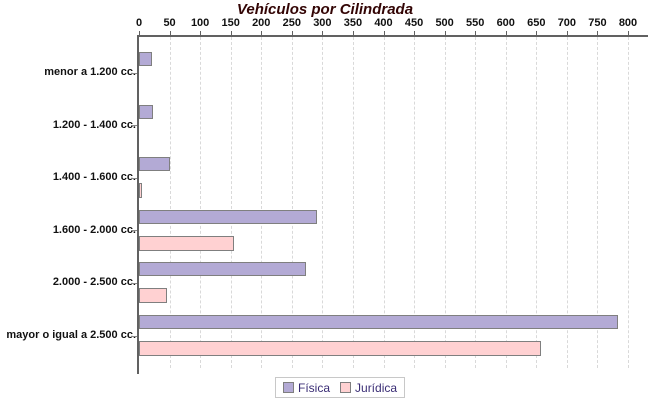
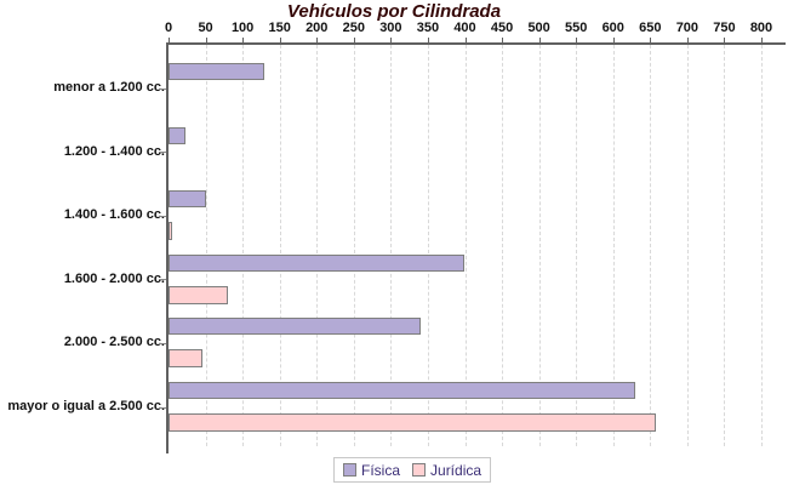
Física/menor a 1.200 cc.: 20 -> 130
Física/1.600 - 2.000 cc.: 290 -> 400
Jurídica/1.600 - 2.000 cc.: 160 -> 80
Física/2.000 - 2.500 cc.: 270 -> 340
Física/mayor o igual a 2.500 cc.: 780 -> 630
